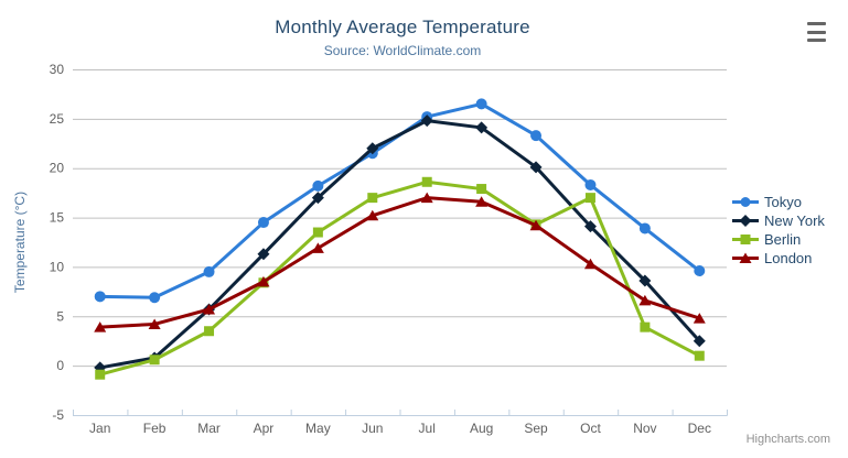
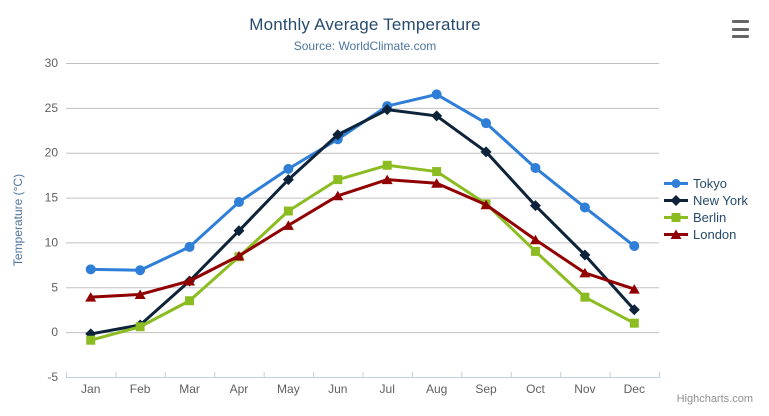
Berlin/Oct: 17 -> 9
